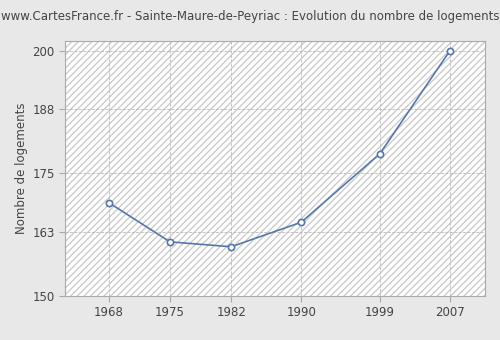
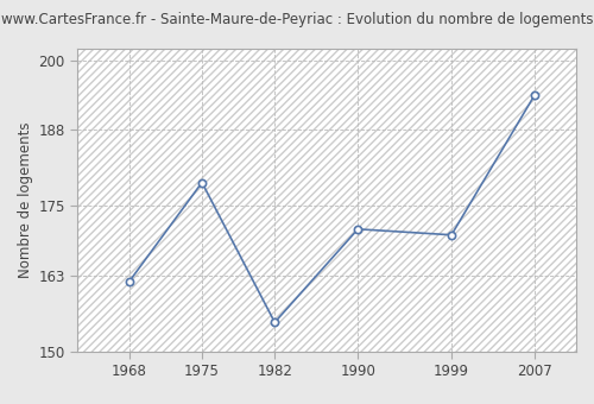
1968: 169 -> 162
1975: 161 -> 179
1982: 160 -> 155
1990: 165 -> 171
1999: 179 -> 170
2007: 200 -> 194
